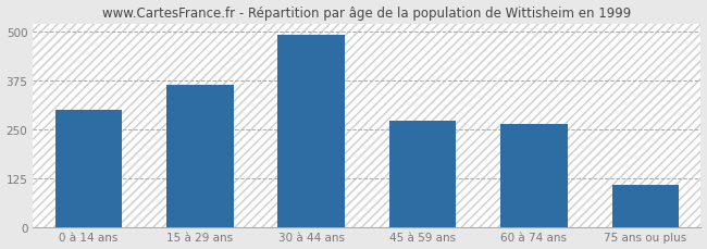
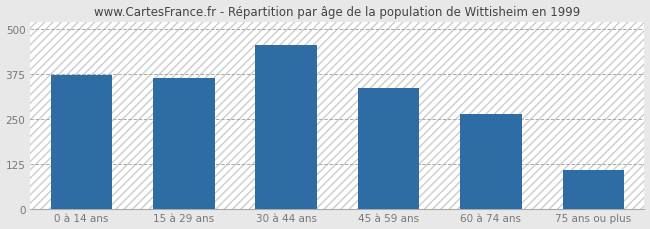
0 à 14 ans: 300 -> 370
30 à 44 ans: 490 -> 455
45 à 59 ans: 270 -> 335
